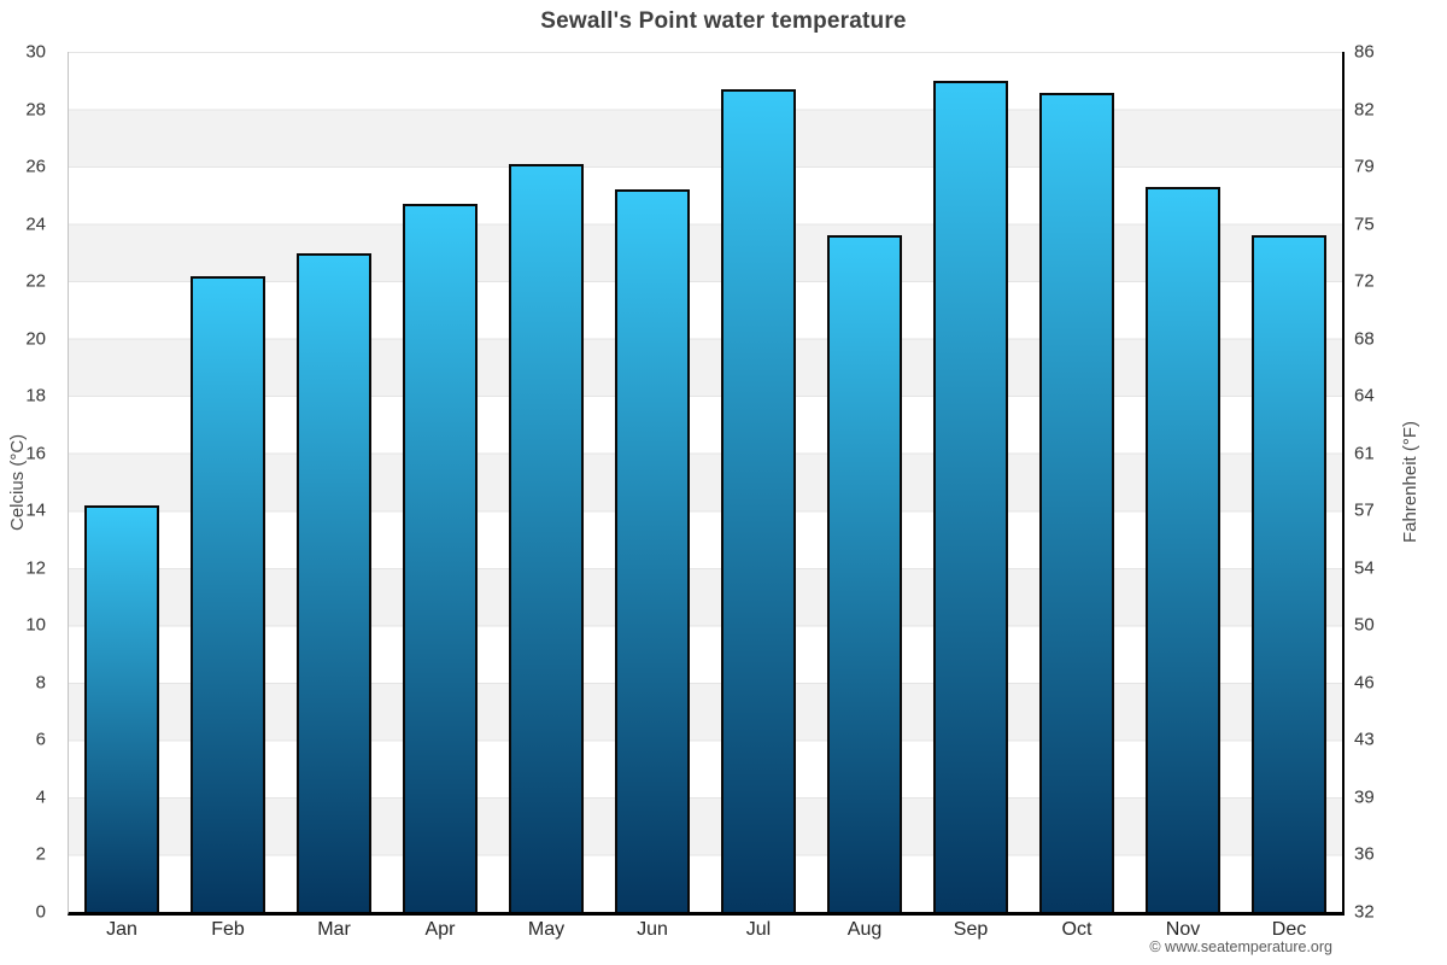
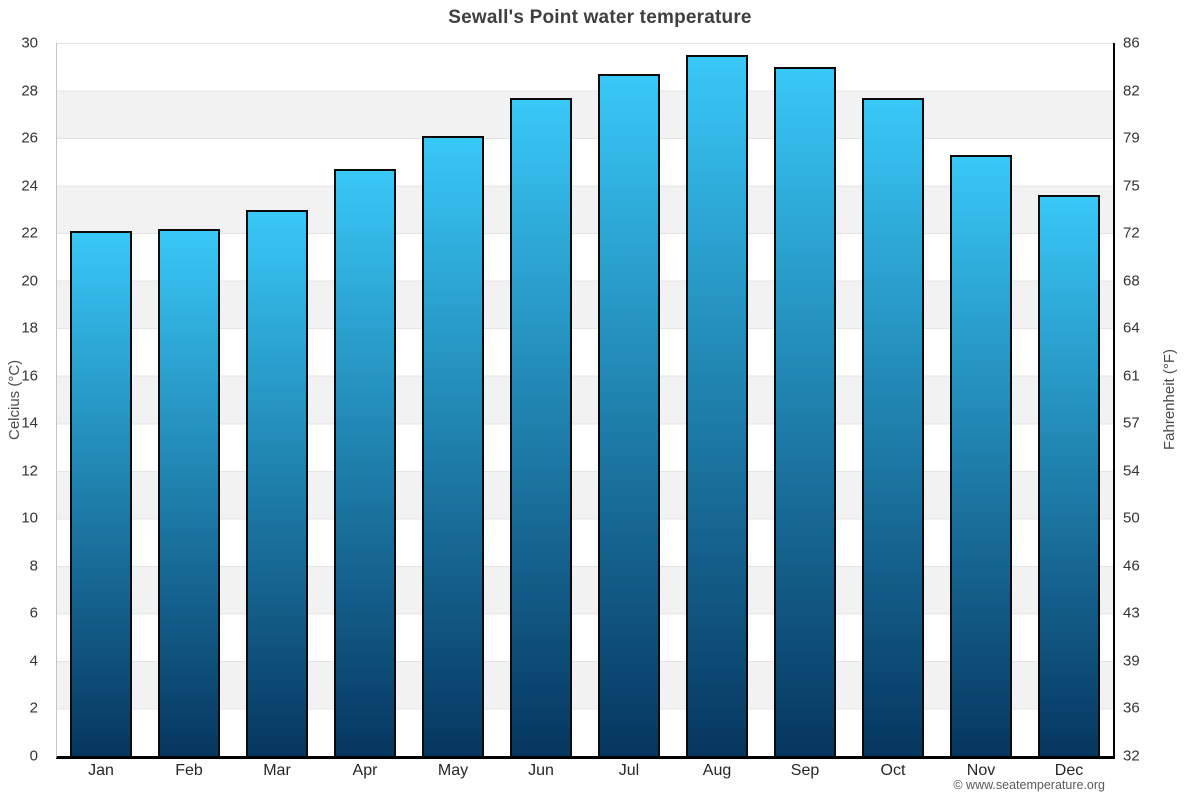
Jan: 14.1 -> 22.0
Jun: 25.1 -> 27.6
Aug: 23.5 -> 29.4
Oct: 28.5 -> 27.6
